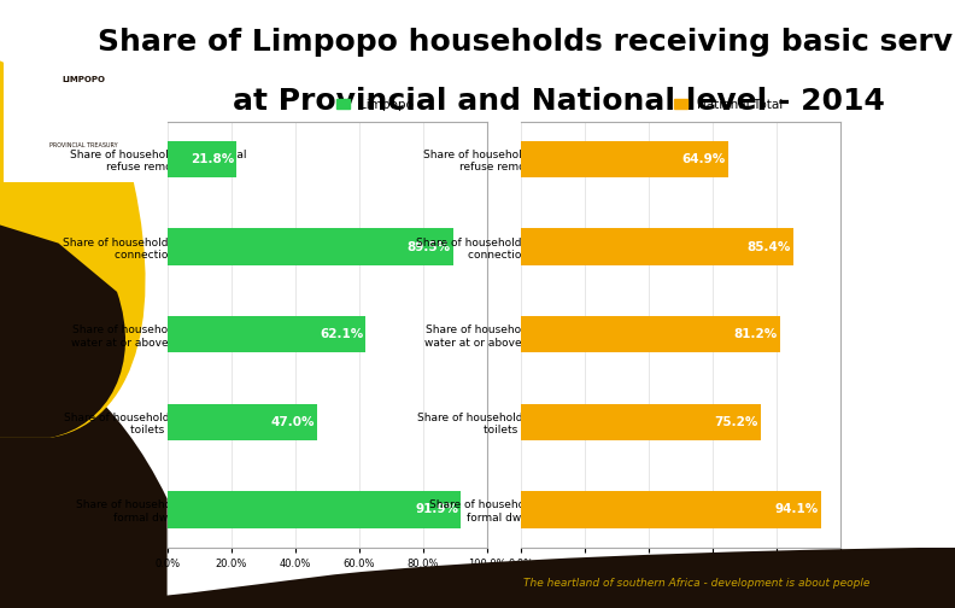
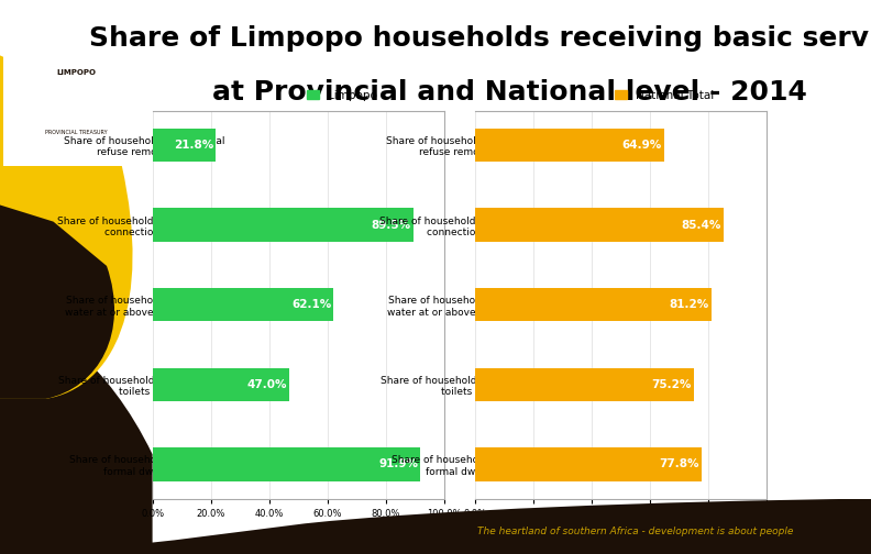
Share of household occupying formal dwellings: 94.1% -> 77.8%
